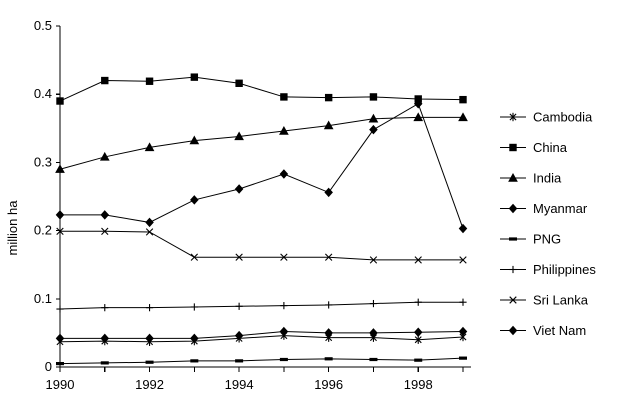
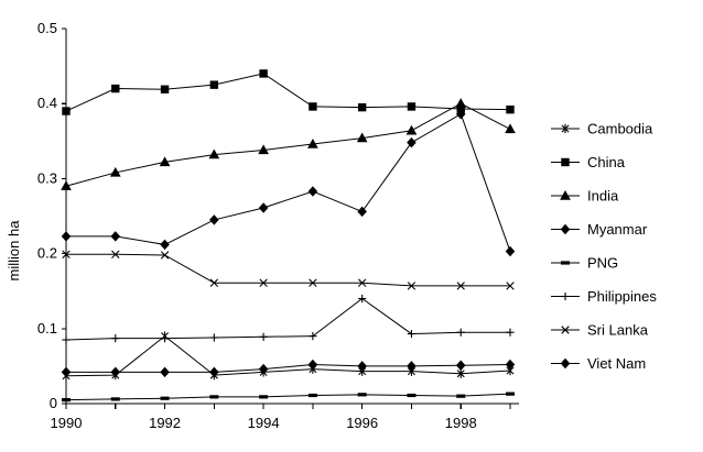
Cambodia/1992: 0.04 -> 0.09
China/1994: 0.42 -> 0.44
Philippines/1996: 0.09 -> 0.14
India/1998: 0.37 -> 0.40
